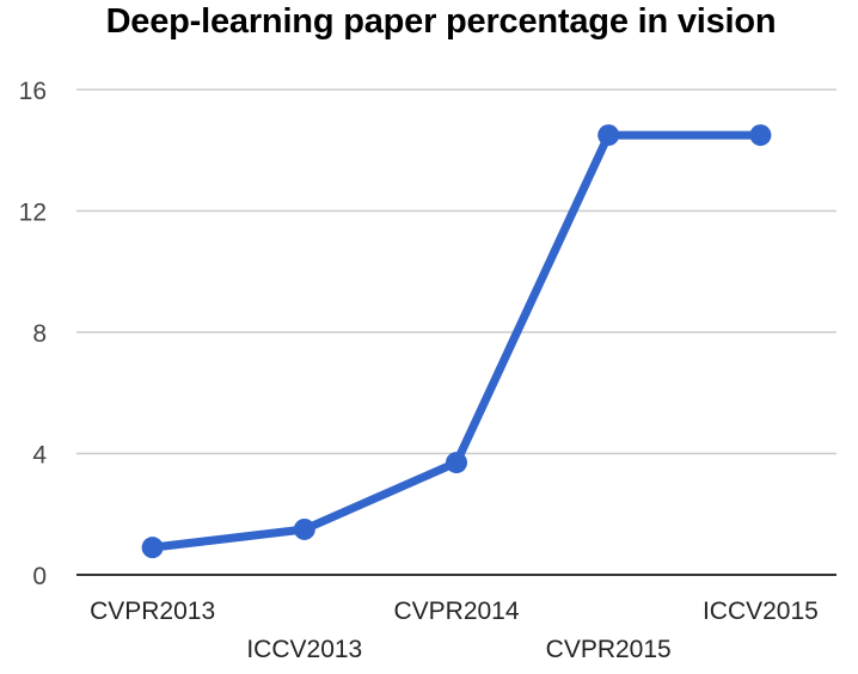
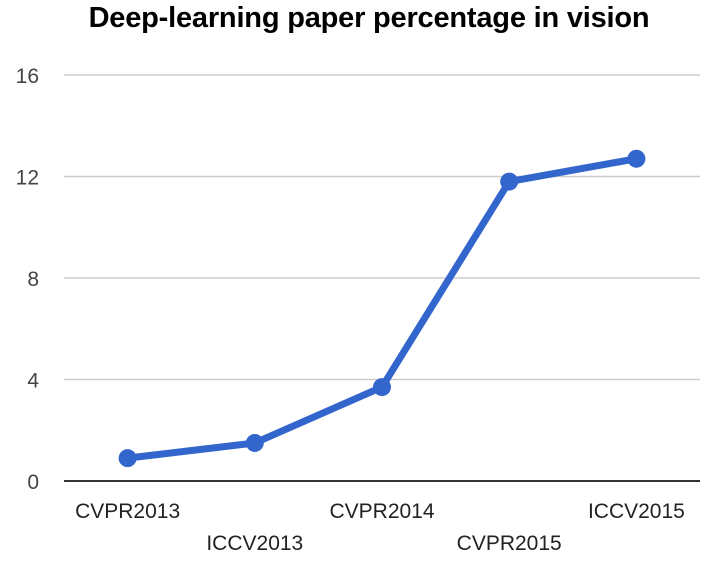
CVPR2015: 14.5 -> 11.8
ICCV2015: 14.5 -> 12.7
